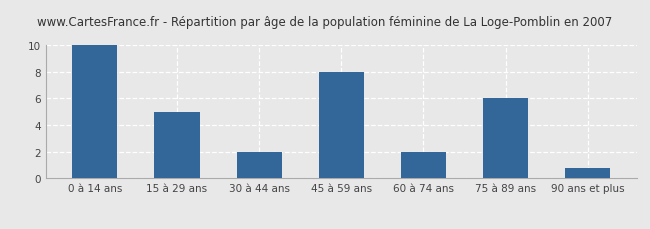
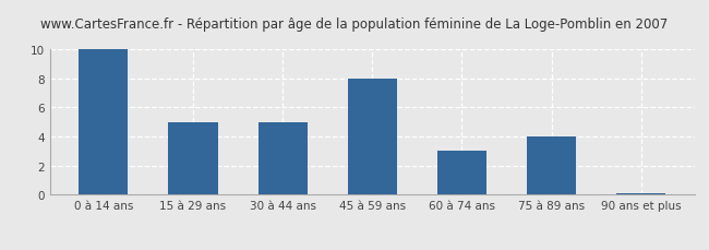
30 à 44 ans: 2.0 -> 5.0
60 à 74 ans: 2.0 -> 3.0
75 à 89 ans: 6.0 -> 4.0
90 ans et plus: 0.8 -> 0.1
